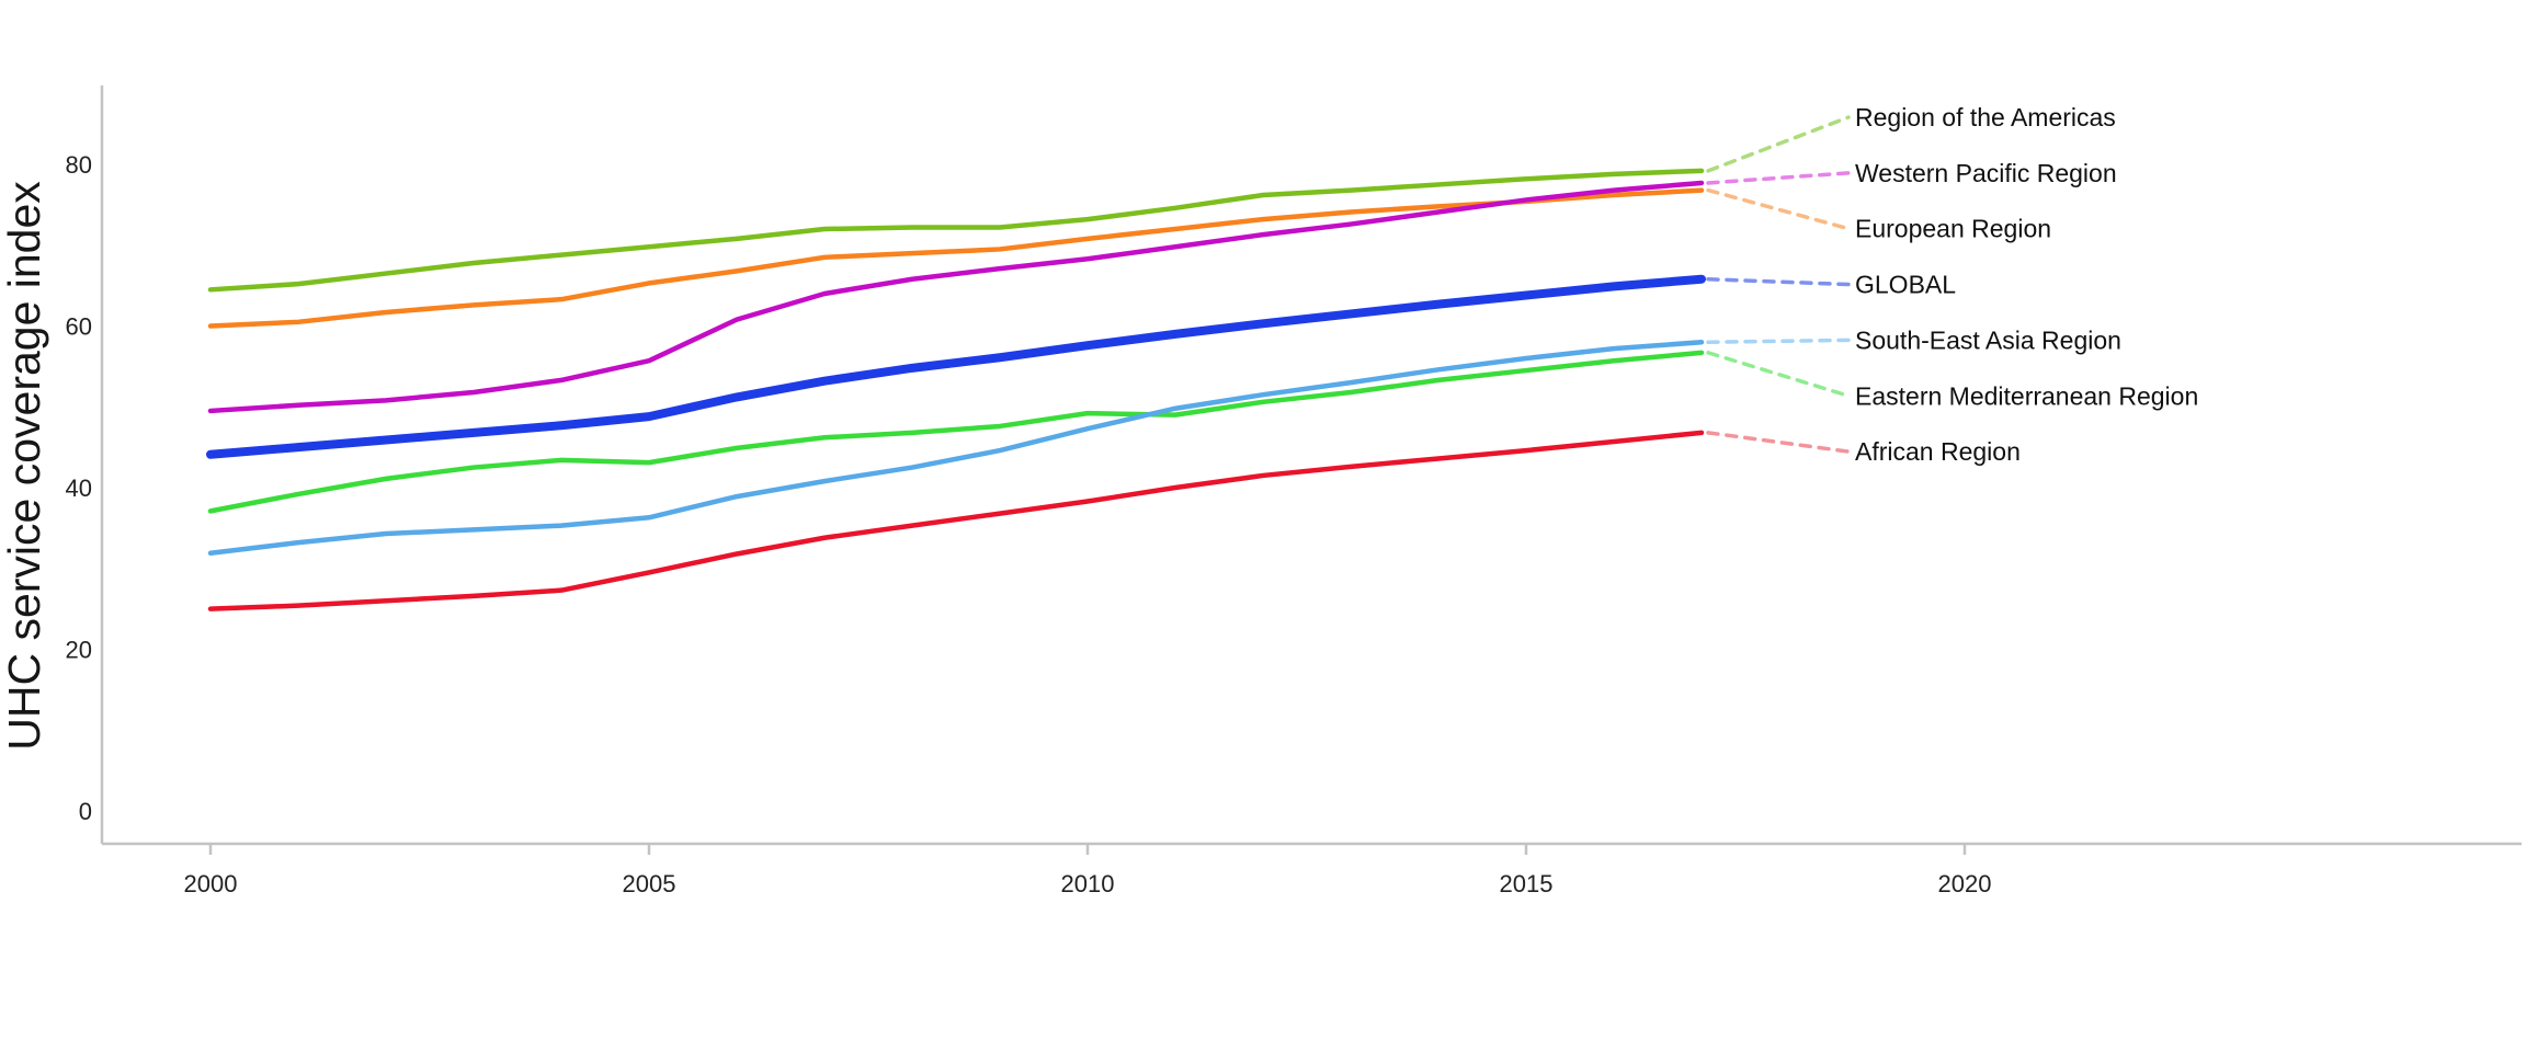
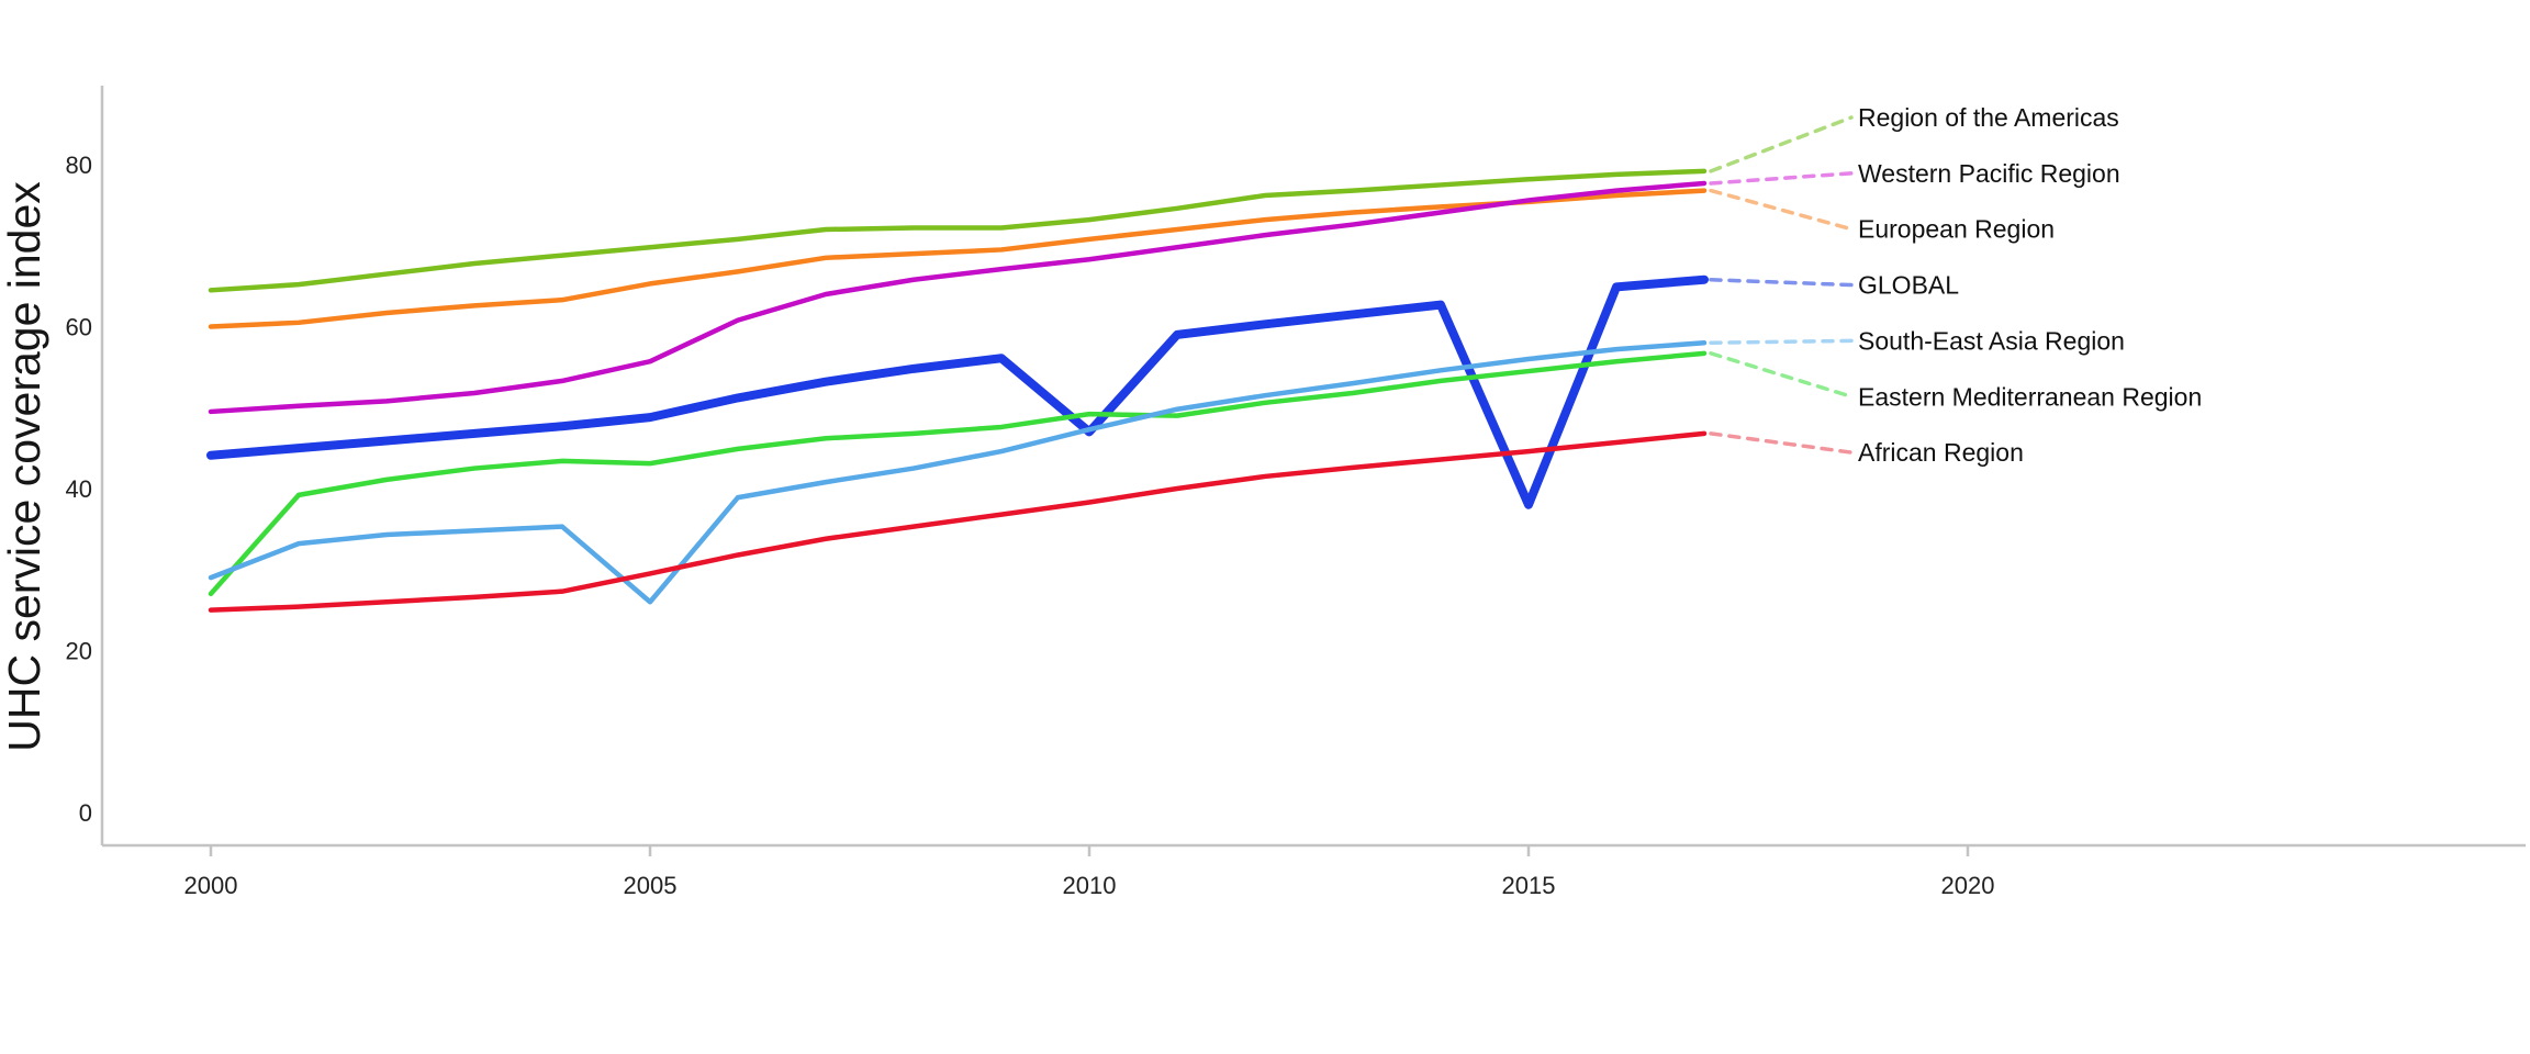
South-East Asia Region/2000: 32 -> 29
Eastern Mediterranean Region/2000: 37 -> 27
South-East Asia Region/2005: 36 -> 26
GLOBAL/2010: 58 -> 47
GLOBAL/2015: 64 -> 38
